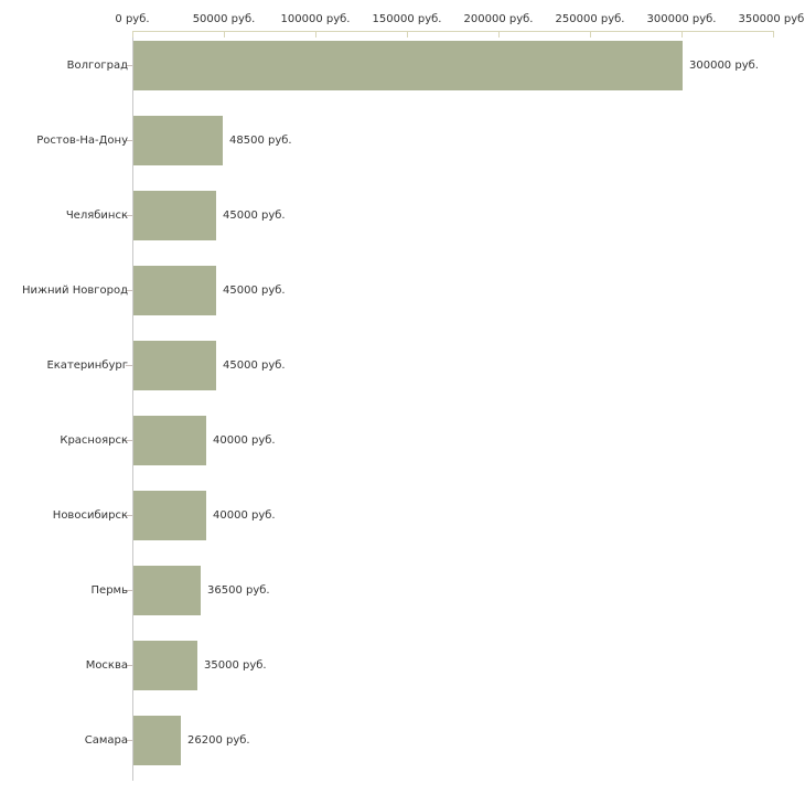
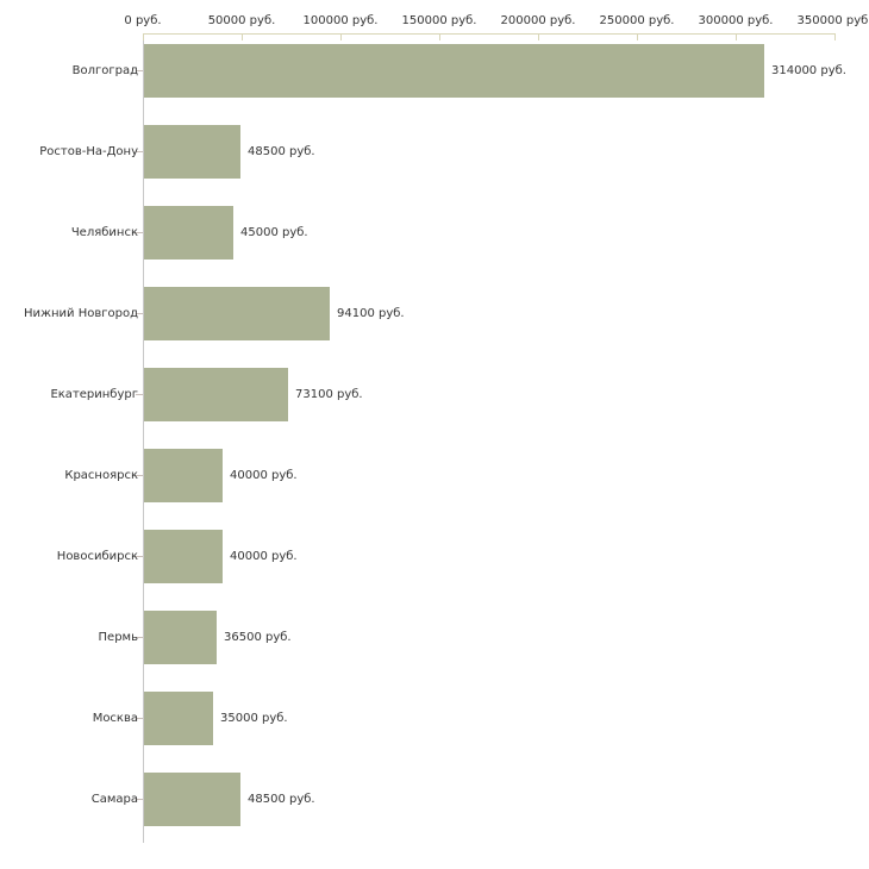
Волгоград: 300000 -> 314000
Нижний Новгород: 45000 -> 94100
Екатеринбург: 45000 -> 73100
Самара: 26200 -> 48500
